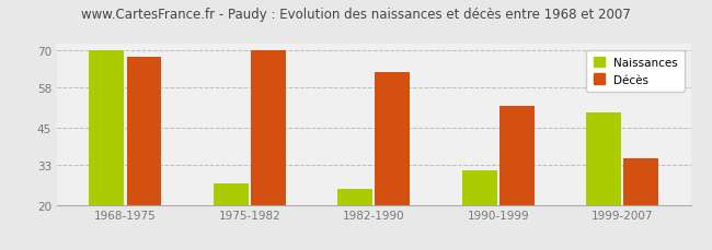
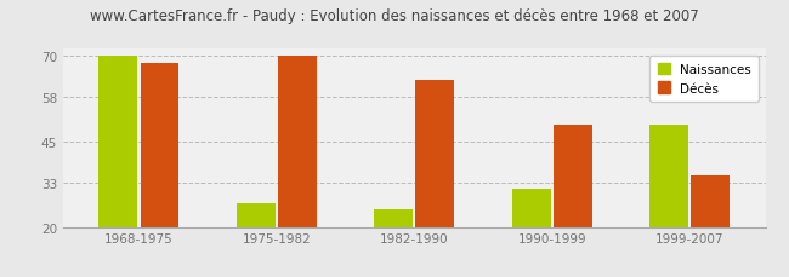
Décès/1990-1999: 52 -> 50
